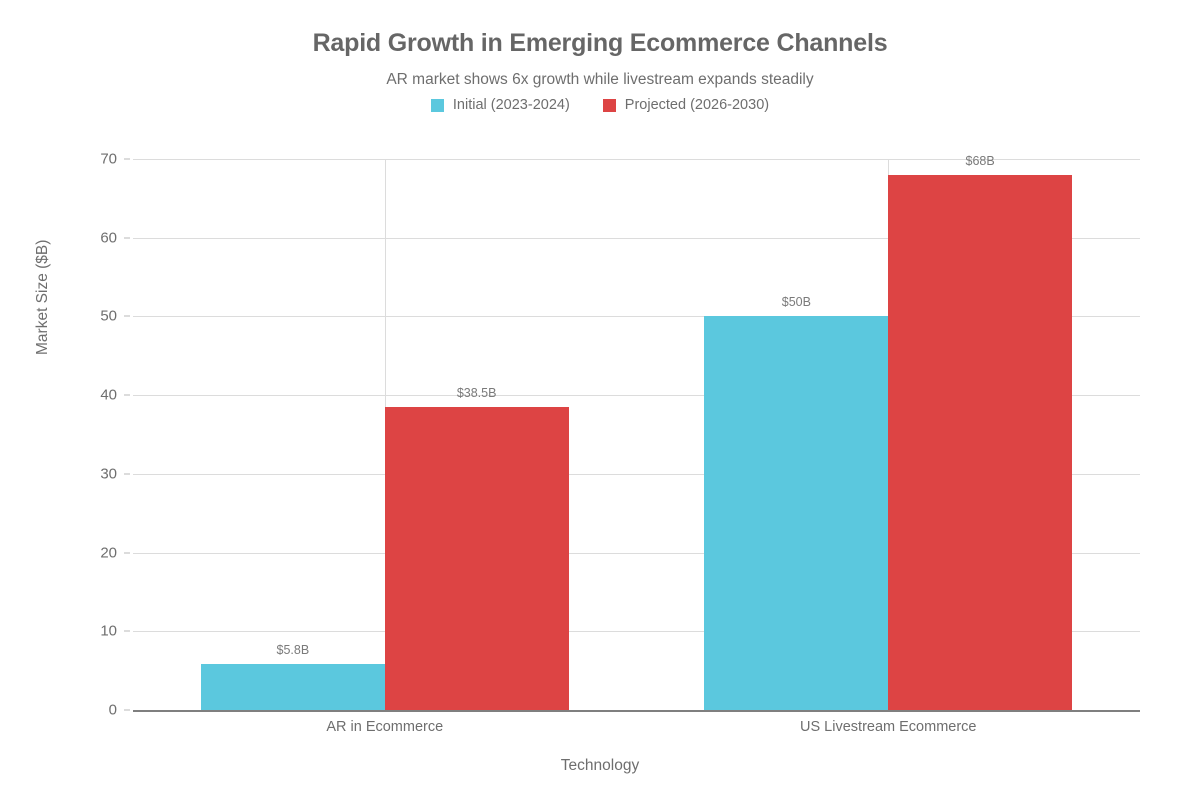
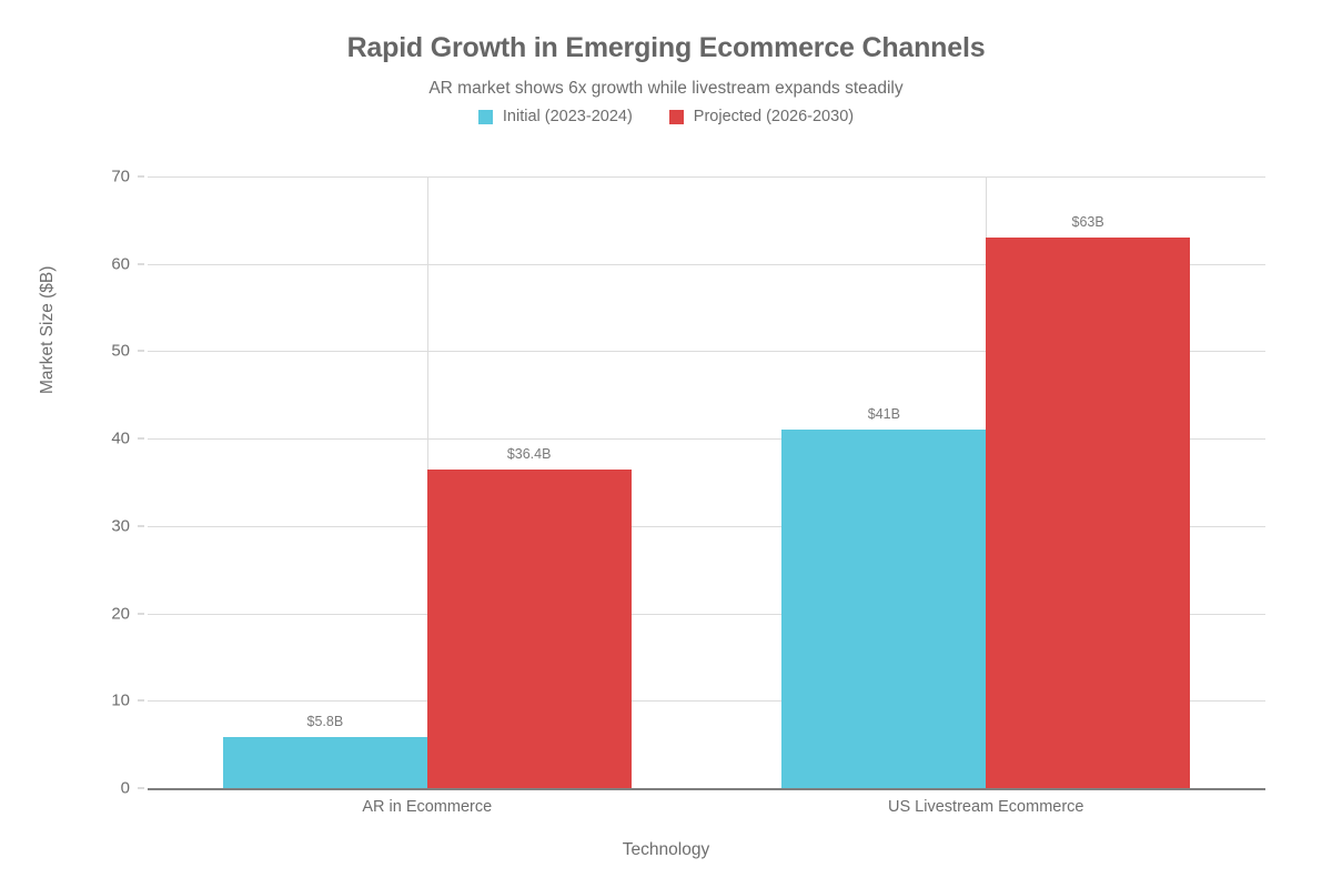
Projected (2026-2030)/AR in Ecommerce: $38.5B -> $36.4B
Initial (2023-2024)/US Livestream Ecommerce: $50B -> $41B
Projected (2026-2030)/US Livestream Ecommerce: $68B -> $63B
